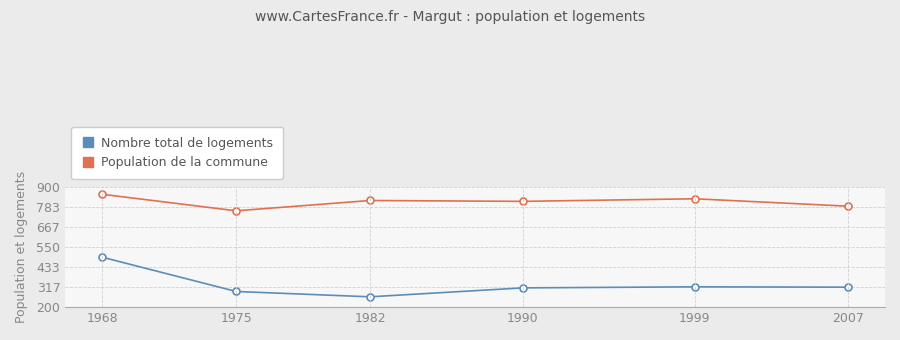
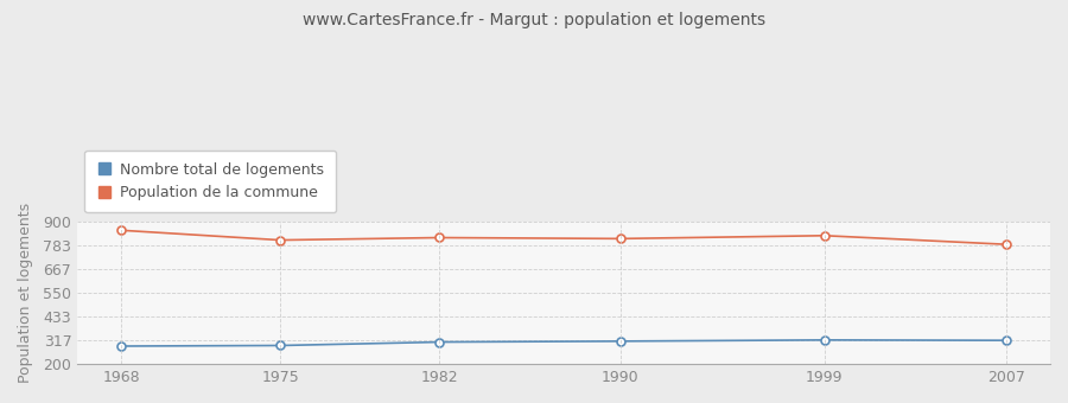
Nombre total de logements/1968: 490 -> 290
Population de la commune/1975: 760 -> 810
Nombre total de logements/1982: 260 -> 310
